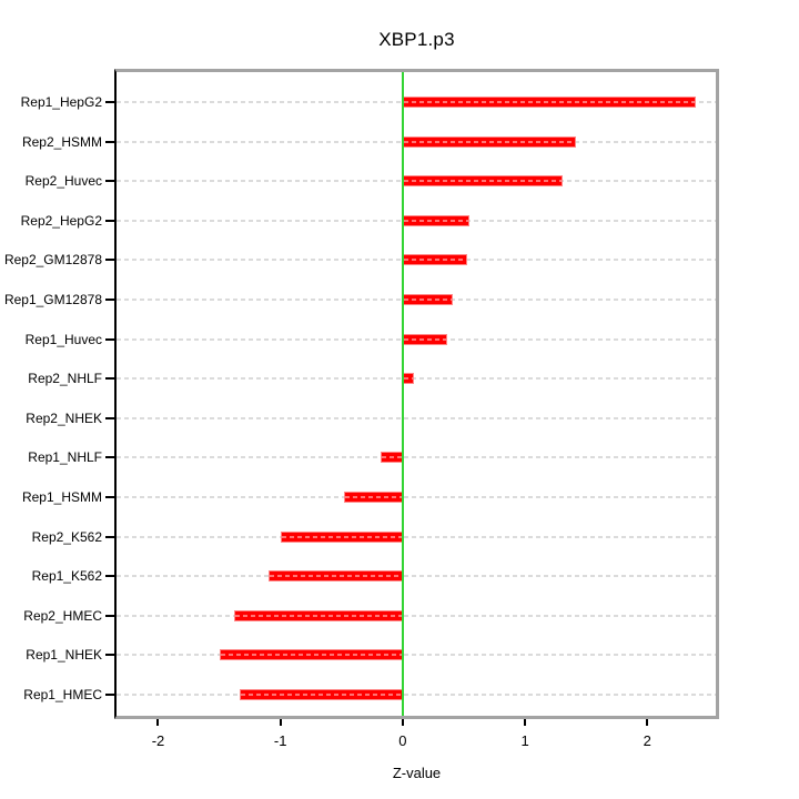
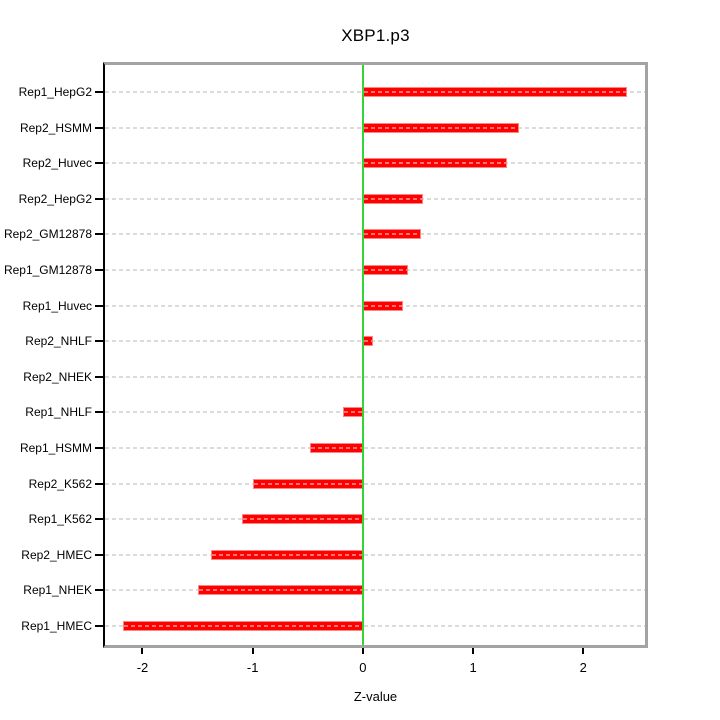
Rep1_HMEC: -1.33 -> -2.18
